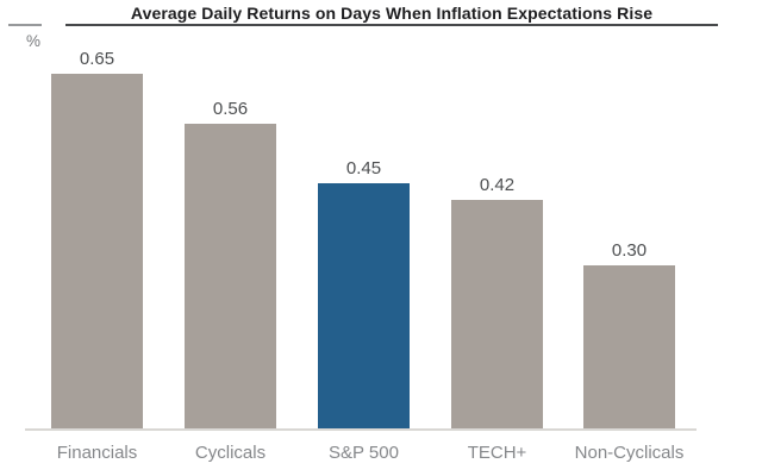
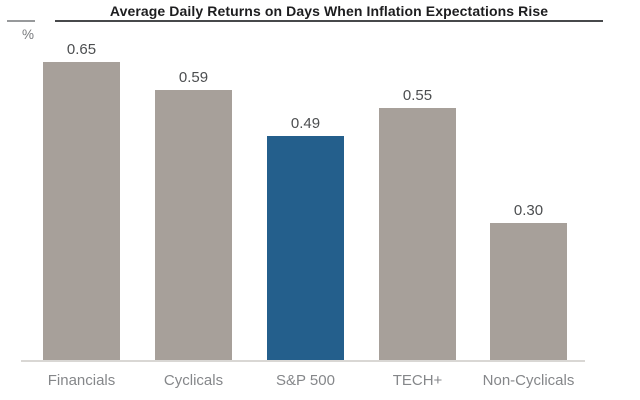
Cyclicals: 0.56 -> 0.59
S&P 500: 0.45 -> 0.49
TECH+: 0.42 -> 0.55
